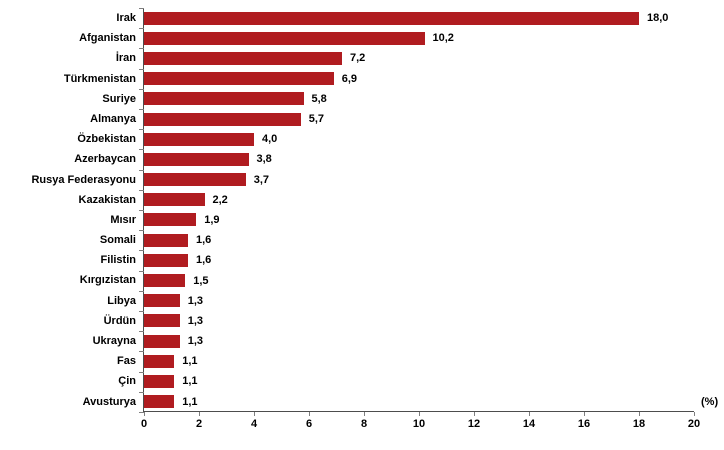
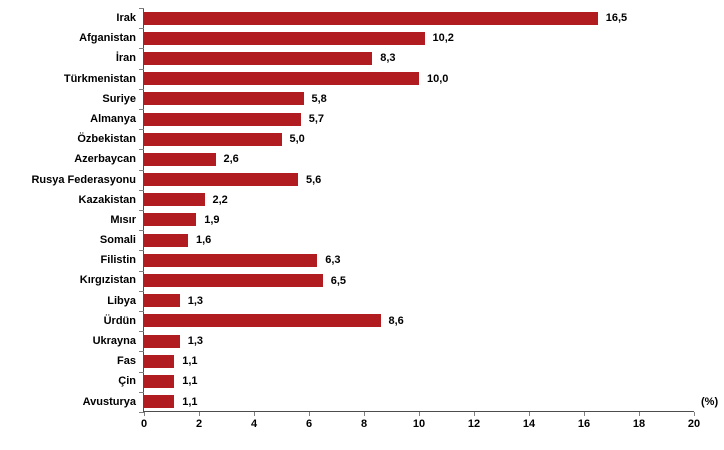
Irak: 18,0 -> 16,5
İran: 7,2 -> 8,3
Türkmenistan: 6,9 -> 10,0
Özbekistan: 4,0 -> 5,0
Azerbaycan: 3,8 -> 2,6
Rusya Federasyonu: 3,7 -> 5,6
Filistin: 1,6 -> 6,3
Kırgızistan: 1,5 -> 6,5
Ürdün: 1,3 -> 8,6
